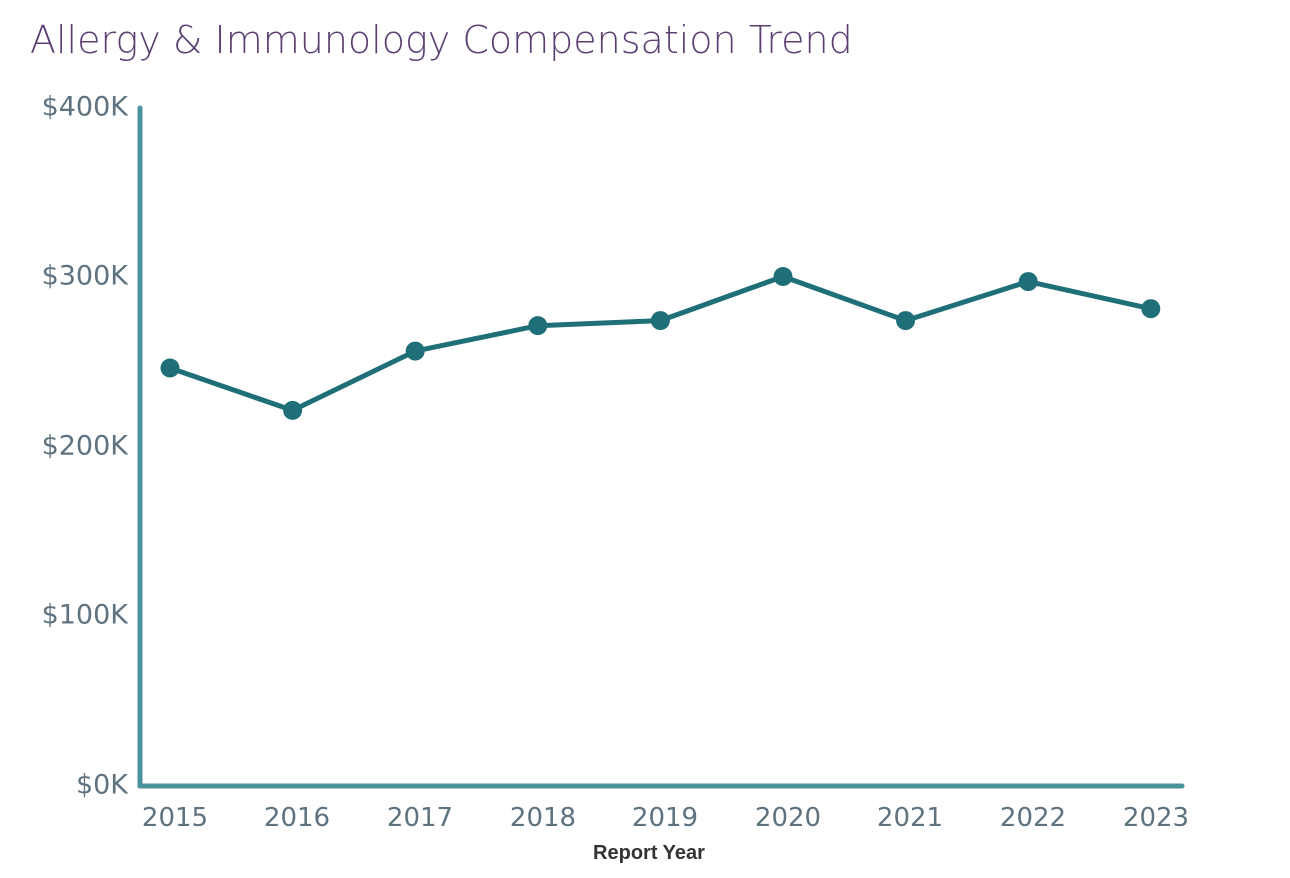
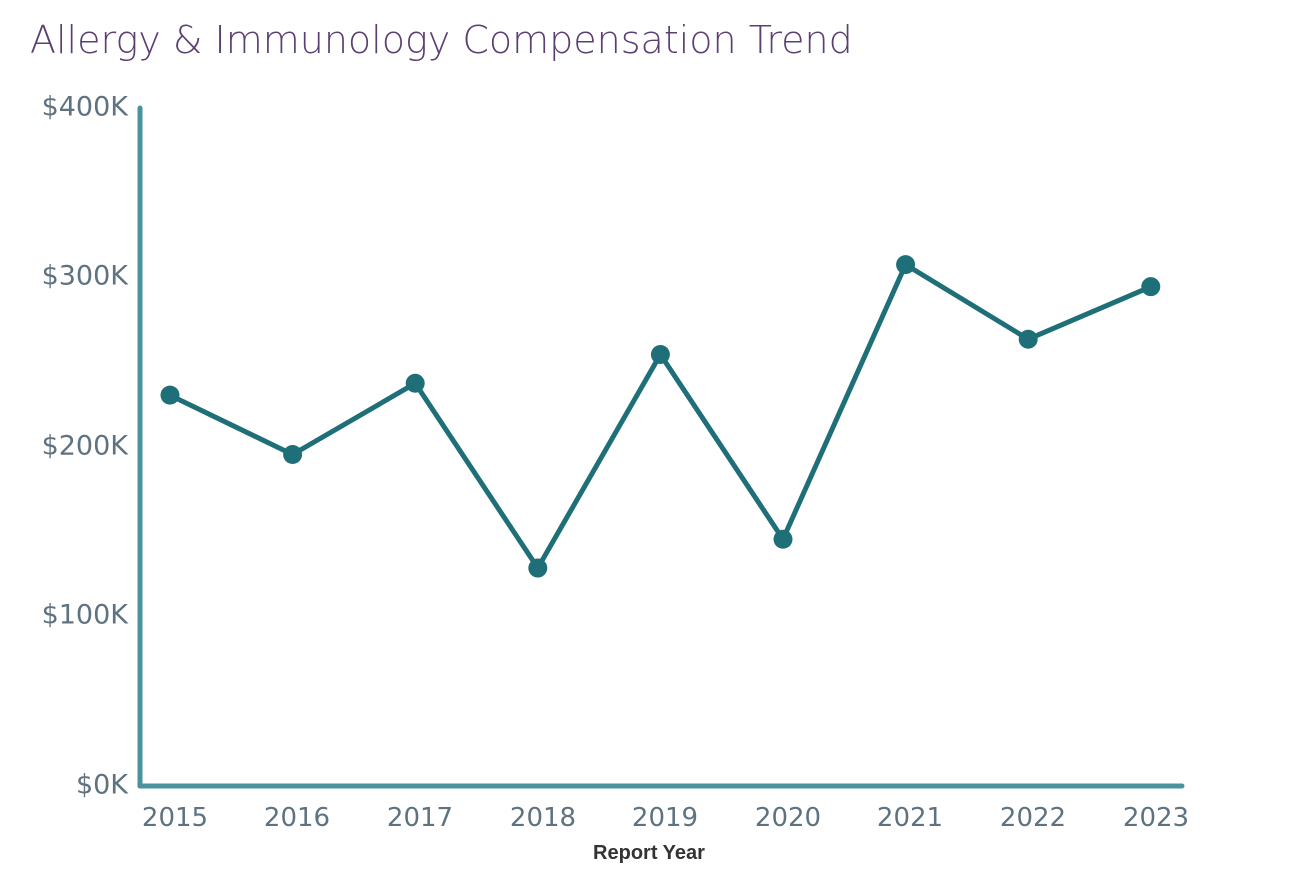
2015: $246K -> $230K
2016: $221K -> $195K
2017: $256K -> $237K
2018: $271K -> $128K
2019: $274K -> $254K
2020: $300K -> $145K
2021: $274K -> $307K
2022: $297K -> $263K
2023: $281K -> $294K
